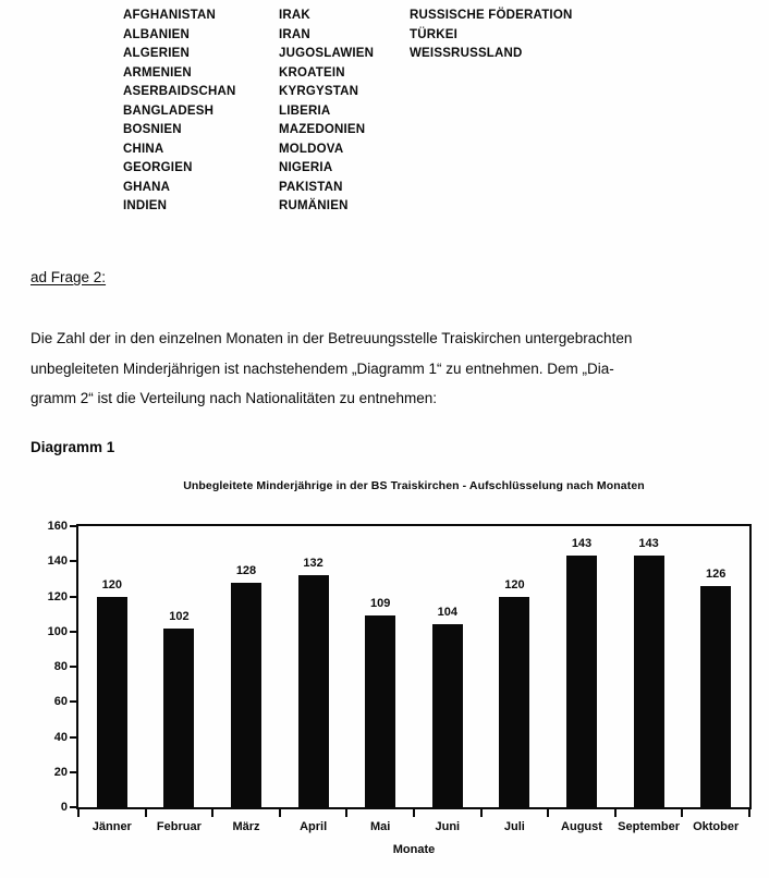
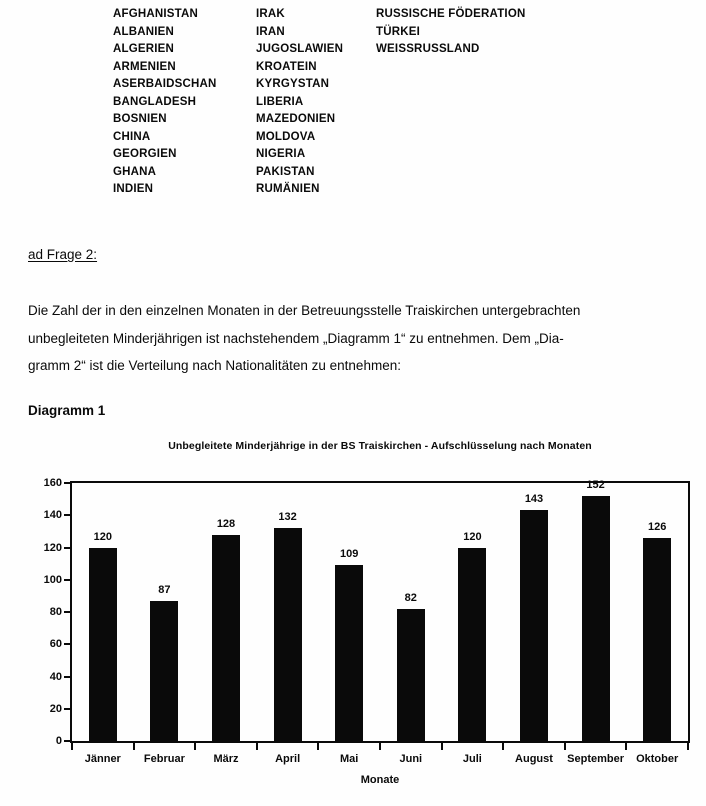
Februar: 102 -> 87
Juni: 104 -> 82
September: 143 -> 152
